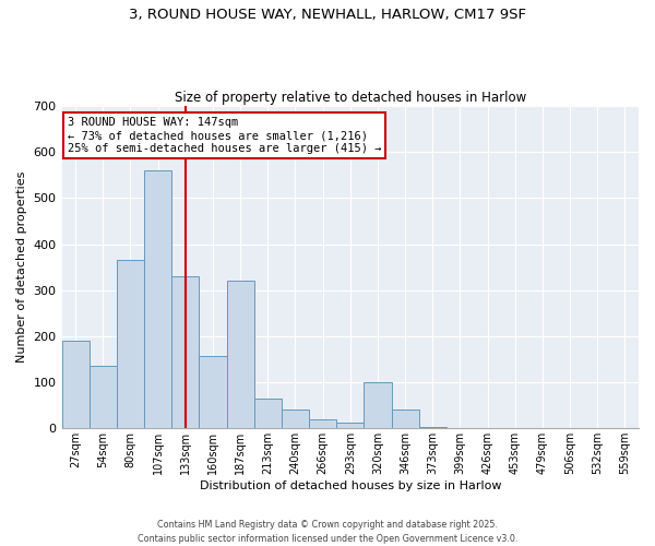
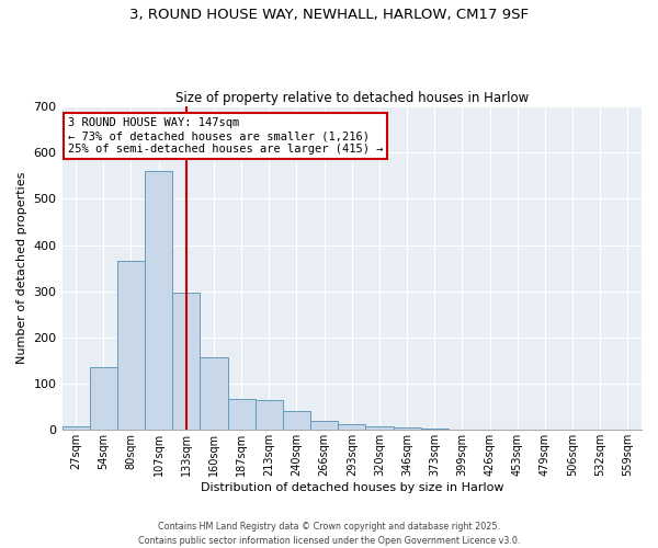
27sqm: 190 -> 8
133sqm: 330 -> 298
187sqm: 320 -> 68
320sqm: 100 -> 7
346sqm: 40 -> 5
